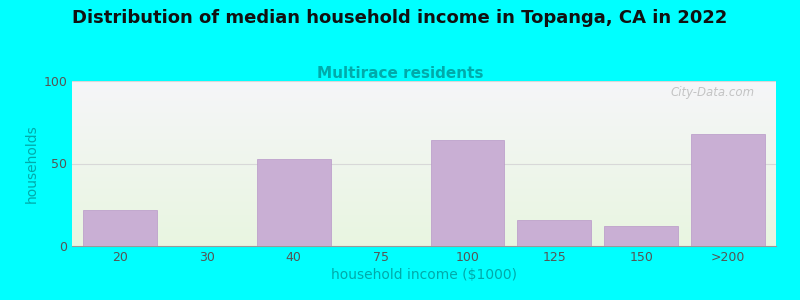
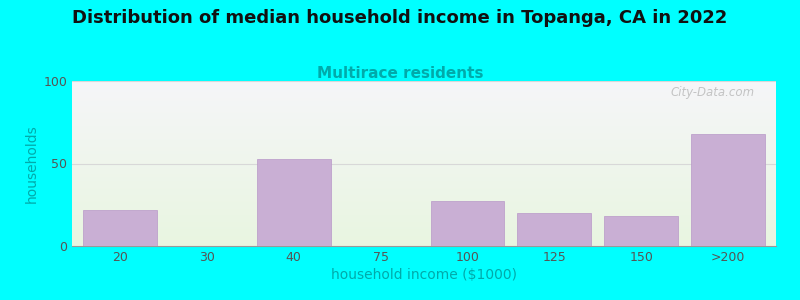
100: 64 -> 27
125: 16 -> 20
150: 12 -> 18
